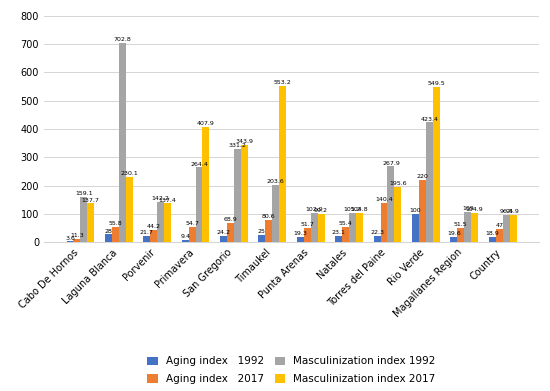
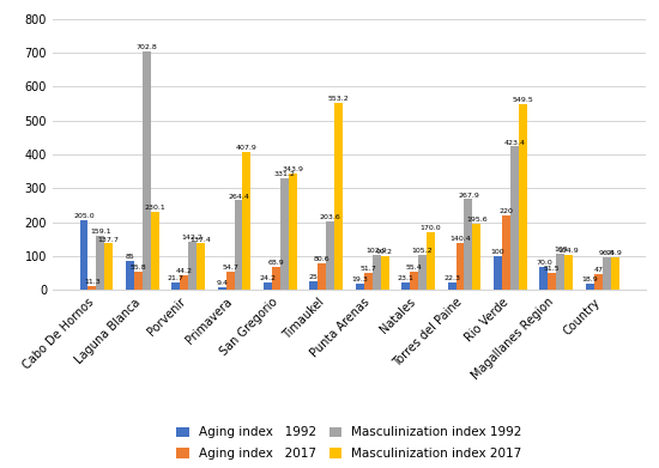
Aging index 1992/Cabo De Hornos: 4 -> 205
Aging index 1992/Laguna Blanca: 28 -> 85
Masculinization index 2017/Natales: 105 -> 170
Aging index 1992/Magallanes Region: 20 -> 70
